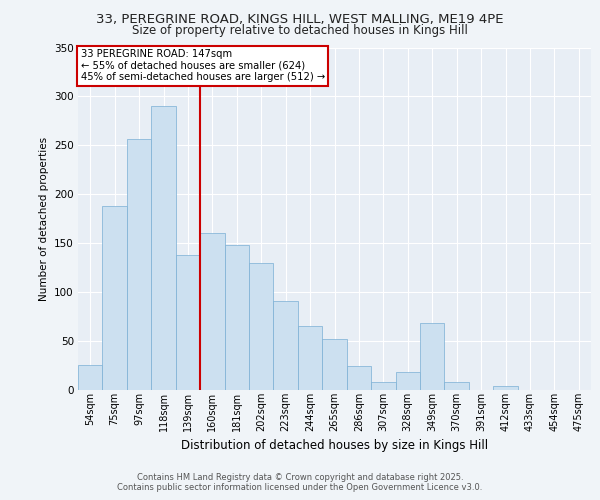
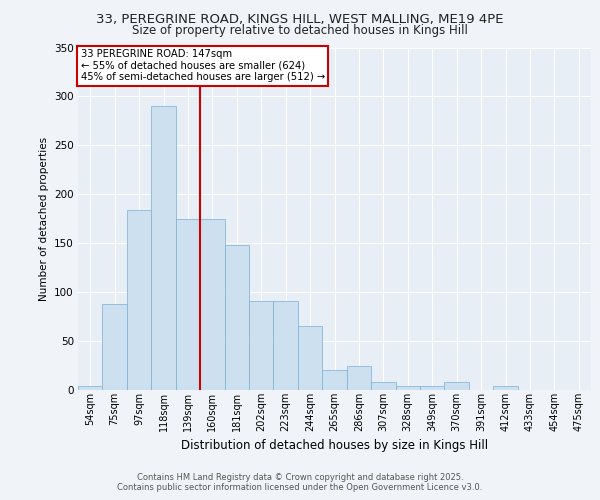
54sqm: 26 -> 4
75sqm: 188 -> 88
97sqm: 256 -> 184
139sqm: 138 -> 175
160sqm: 160 -> 175
202sqm: 130 -> 91
265sqm: 52 -> 20
328sqm: 18 -> 4
349sqm: 68 -> 4
